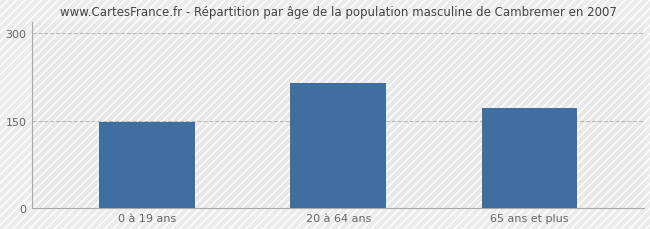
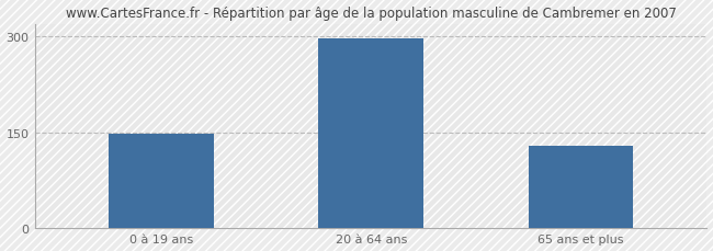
20 à 64 ans: 214 -> 296
65 ans et plus: 172 -> 128
